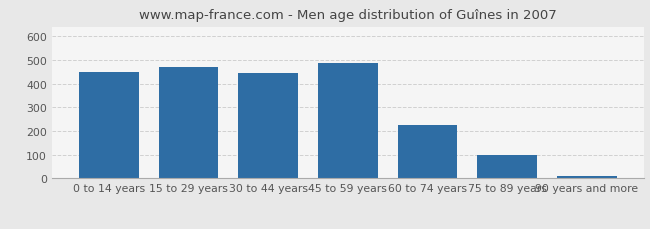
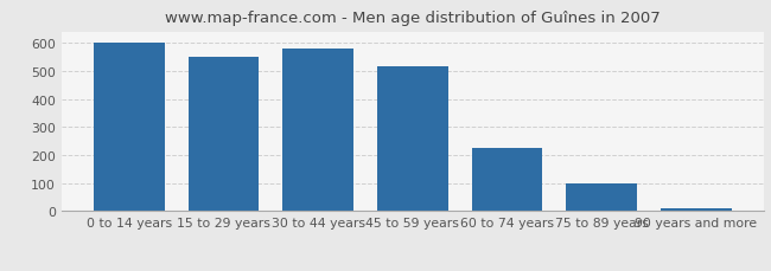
0 to 14 years: 450 -> 600
15 to 29 years: 470 -> 550
30 to 44 years: 445 -> 580
45 to 59 years: 485 -> 515
